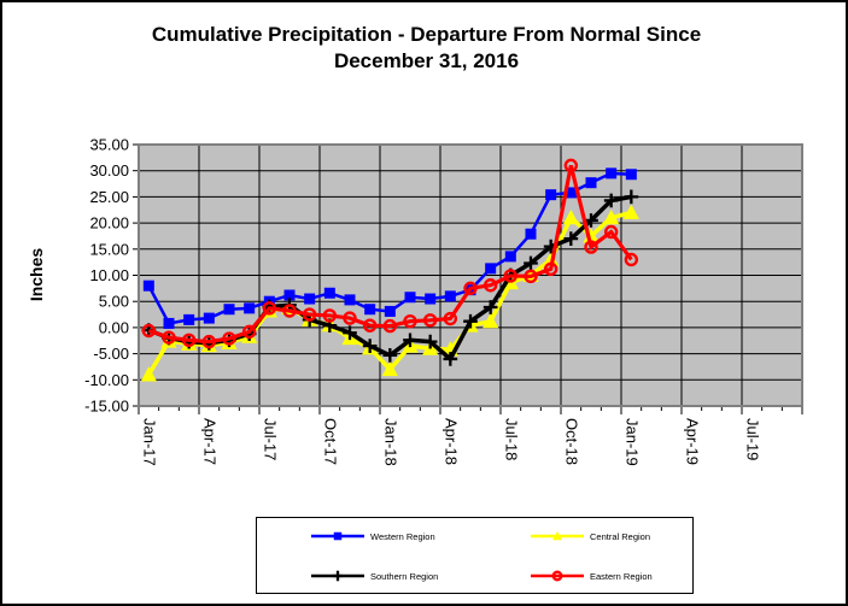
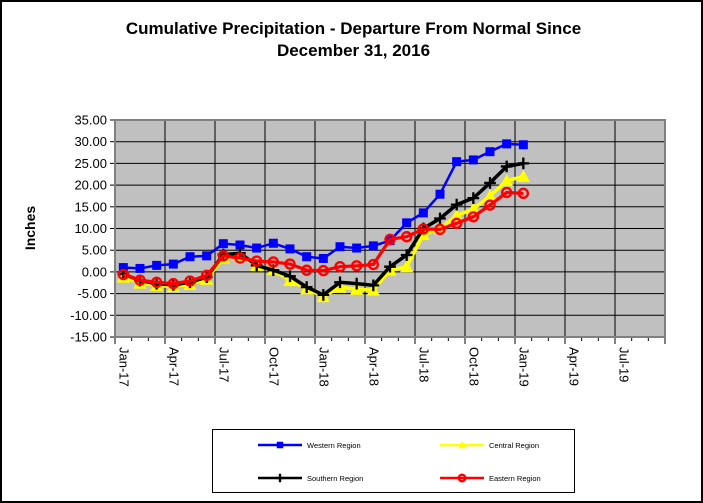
Western Region/Jan-17: 8 -> 1
Central Region/Jan-17: -9 -> -1
Western Region/Jul-17: 5 -> 6
Central Region/Jan-18: -8 -> -6
Southern Region/Apr-18: -6 -> -3
Central Region/Oct-18: 21 -> 14
Eastern Region/Oct-18: 31 -> 13
Eastern Region/Jan-19: 13 -> 18
